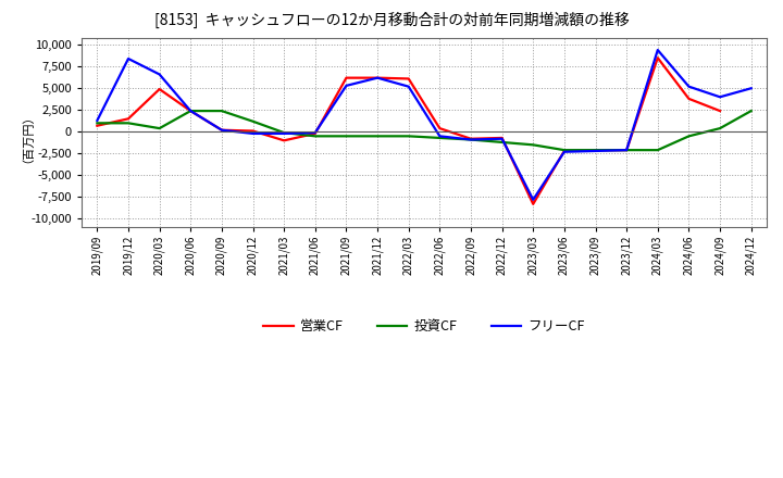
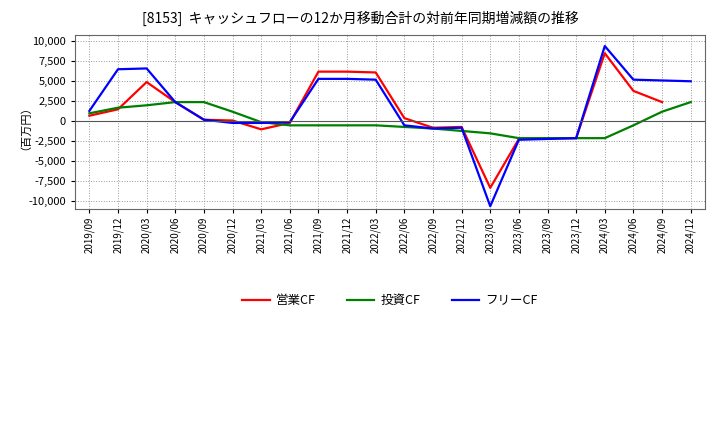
投資CF/2019/12: 1,000 -> 1,700
フリーCF/2019/12: 8,400 -> 6,500
投資CF/2020/03: 400 -> 2,000
フリーCF/2021/12: 6,200 -> 5,300
フリーCF/2023/03: -7,800 -> -10,600
投資CF/2024/09: 400 -> 1,200
フリーCF/2024/09: 4,000 -> 5,100
